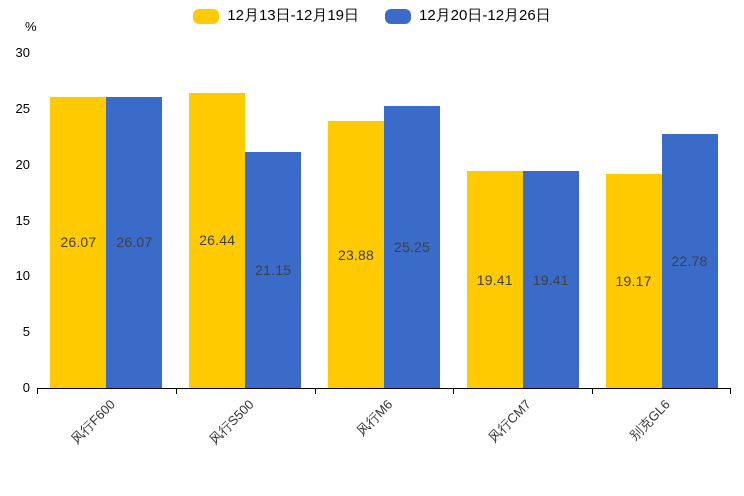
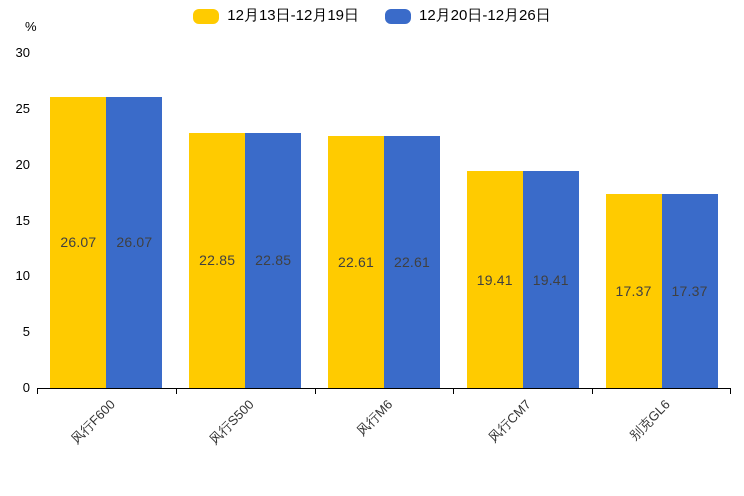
12月13日-12月19日/风行S500: 26.44 -> 22.85
12月20日-12月26日/风行S500: 21.15 -> 22.85
12月13日-12月19日/风行M6: 23.88 -> 22.61
12月20日-12月26日/风行M6: 25.25 -> 22.61
12月13日-12月19日/别克GL6: 19.17 -> 17.37
12月20日-12月26日/别克GL6: 22.78 -> 17.37
